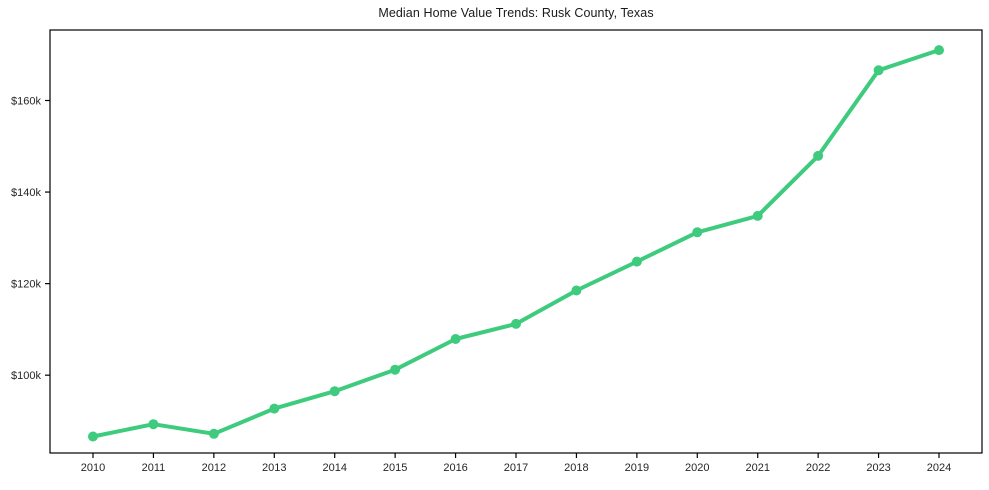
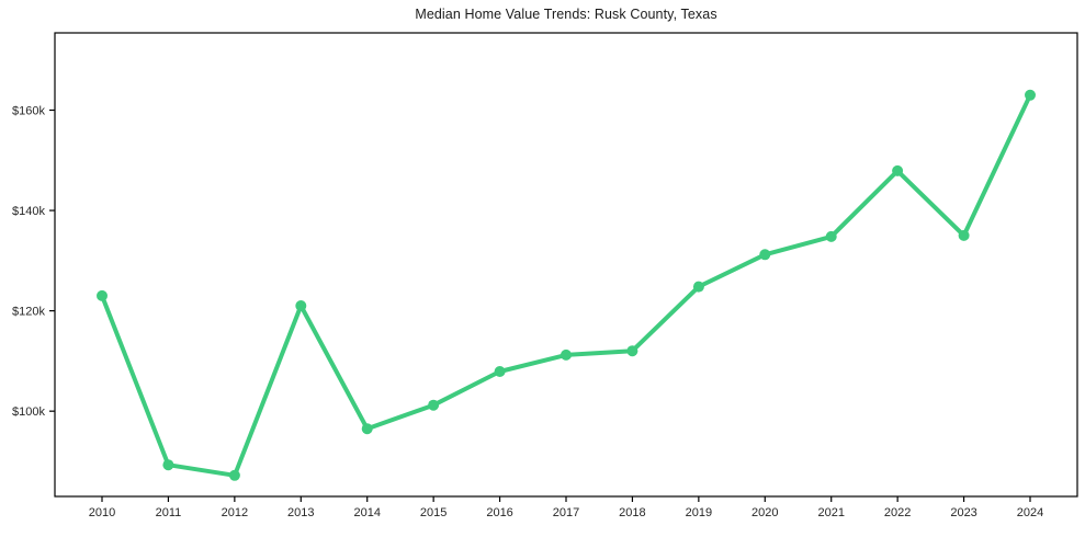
2010: $87k -> $123k
2013: $93k -> $121k
2018: $118k -> $112k
2023: $167k -> $135k
2024: $171k -> $163k
